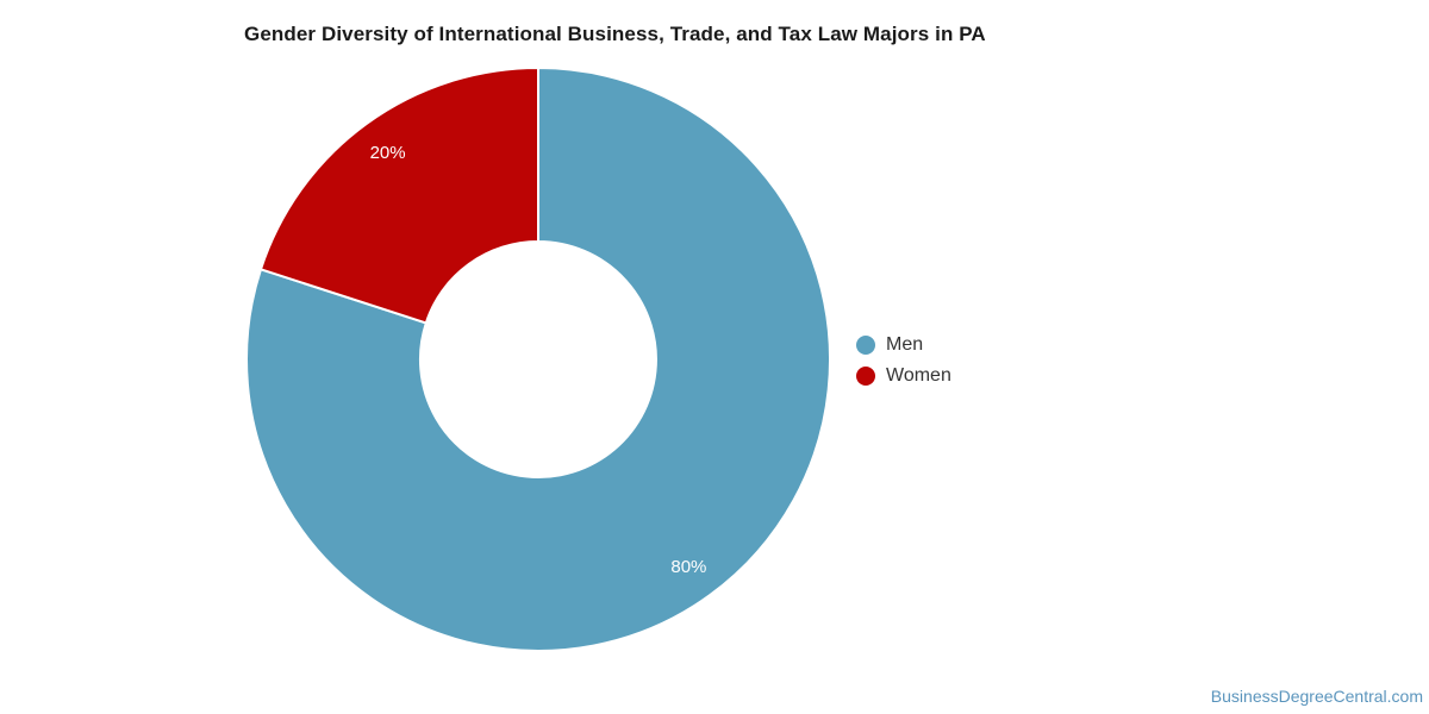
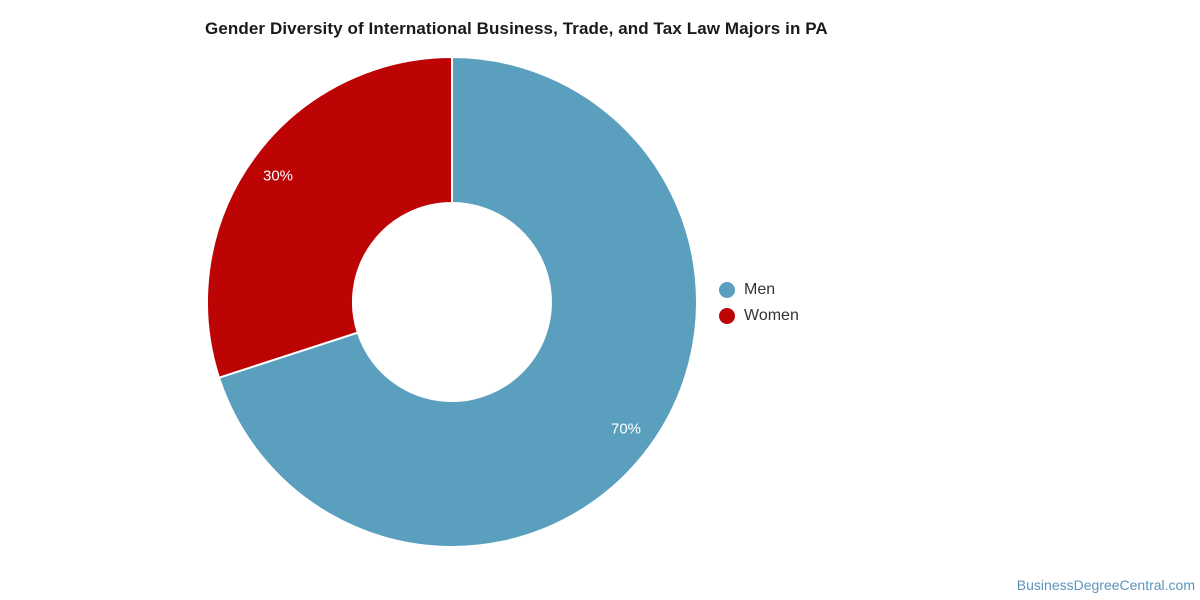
Men: 80% -> 70%
Women: 20% -> 30%
